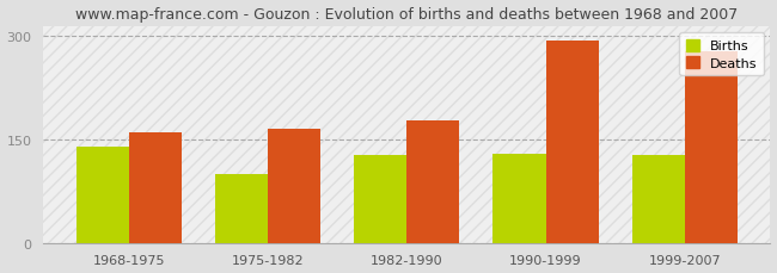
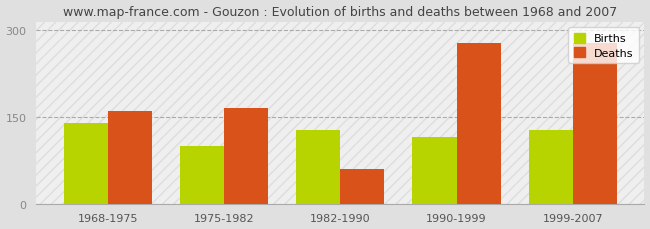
Deaths/1982-1990: 178 -> 60
Births/1990-1999: 130 -> 116
Deaths/1990-1999: 293 -> 278
